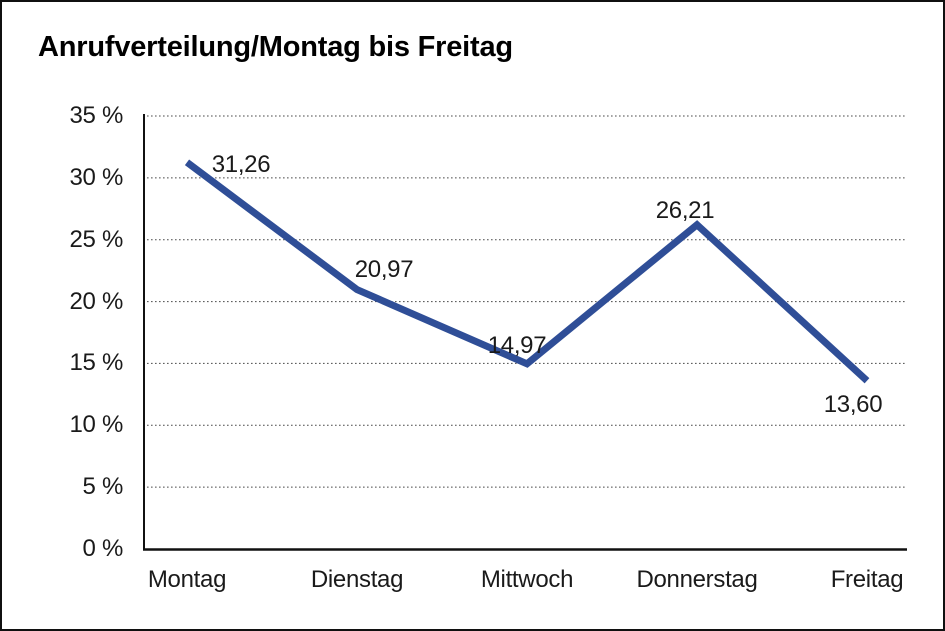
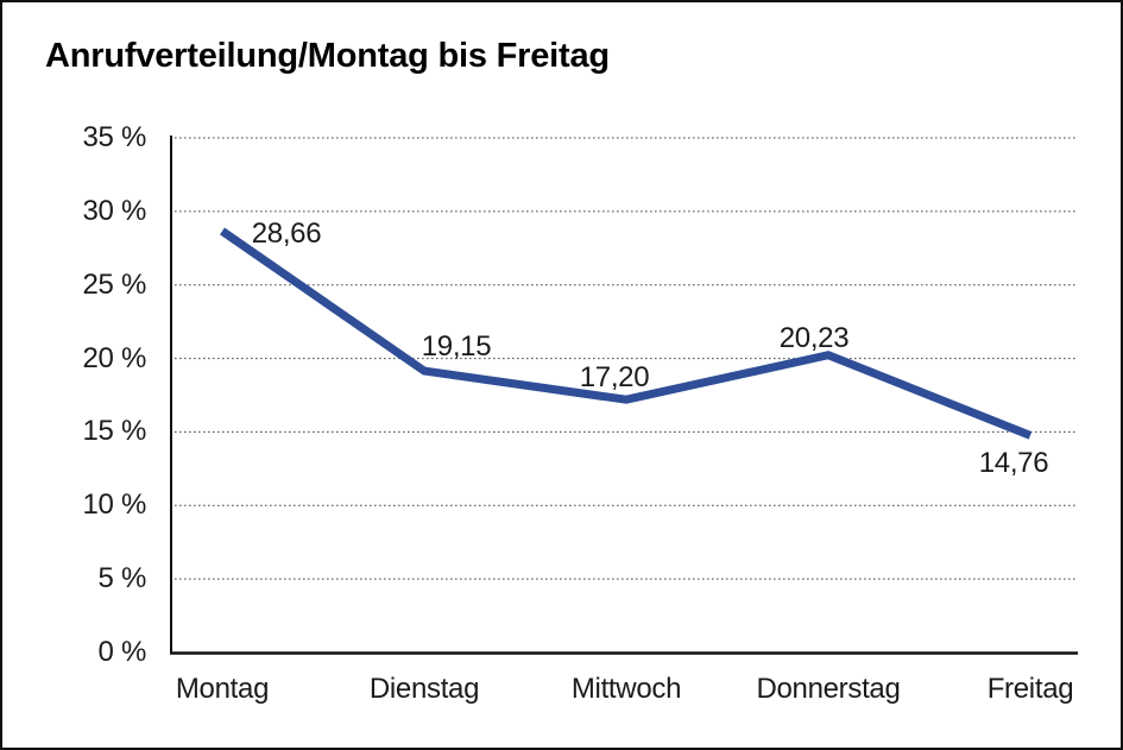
Montag: 31,26 -> 28,66
Dienstag: 20,97 -> 19,15
Mittwoch: 14,97 -> 17,20
Donnerstag: 26,21 -> 20,23
Freitag: 13,60 -> 14,76
